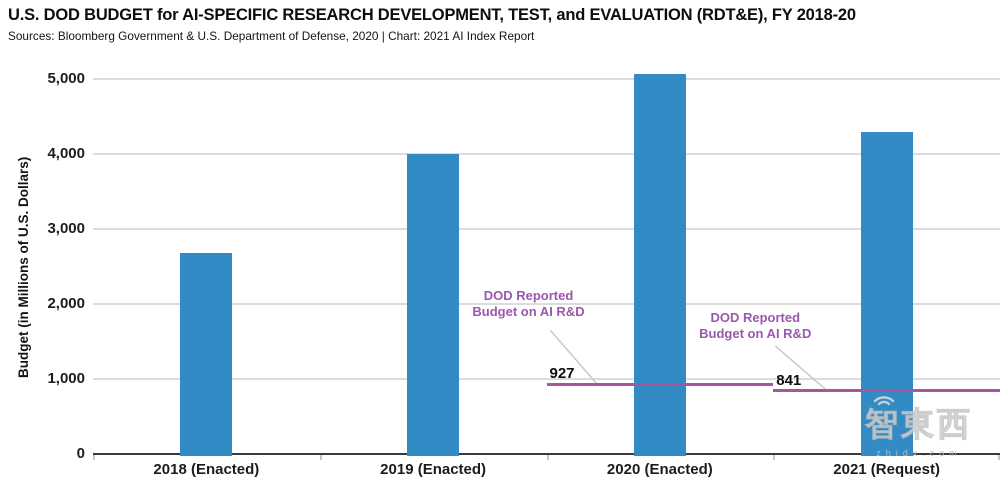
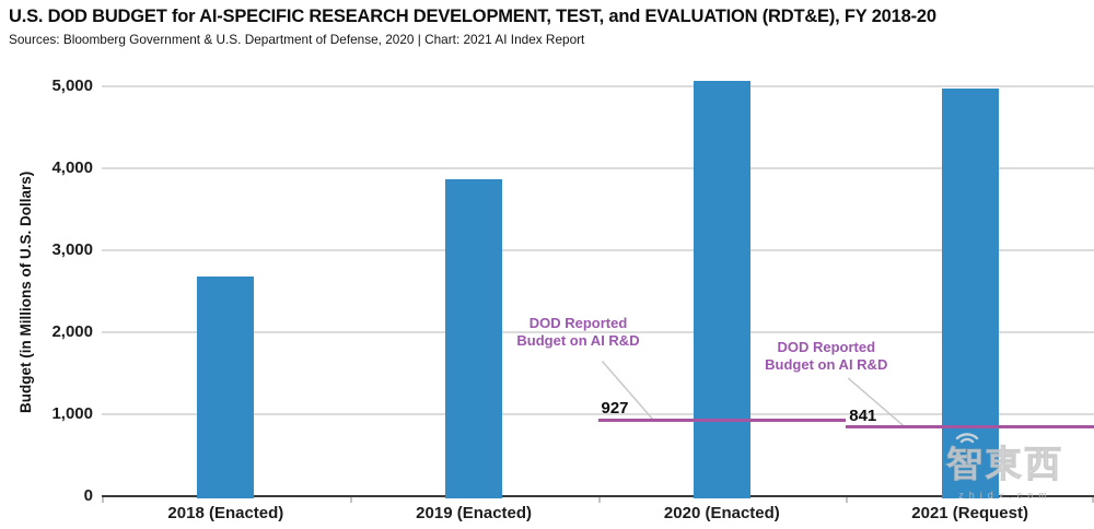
2019 (Enacted): 4000 -> 3900
2021 (Request): 4300 -> 5000
